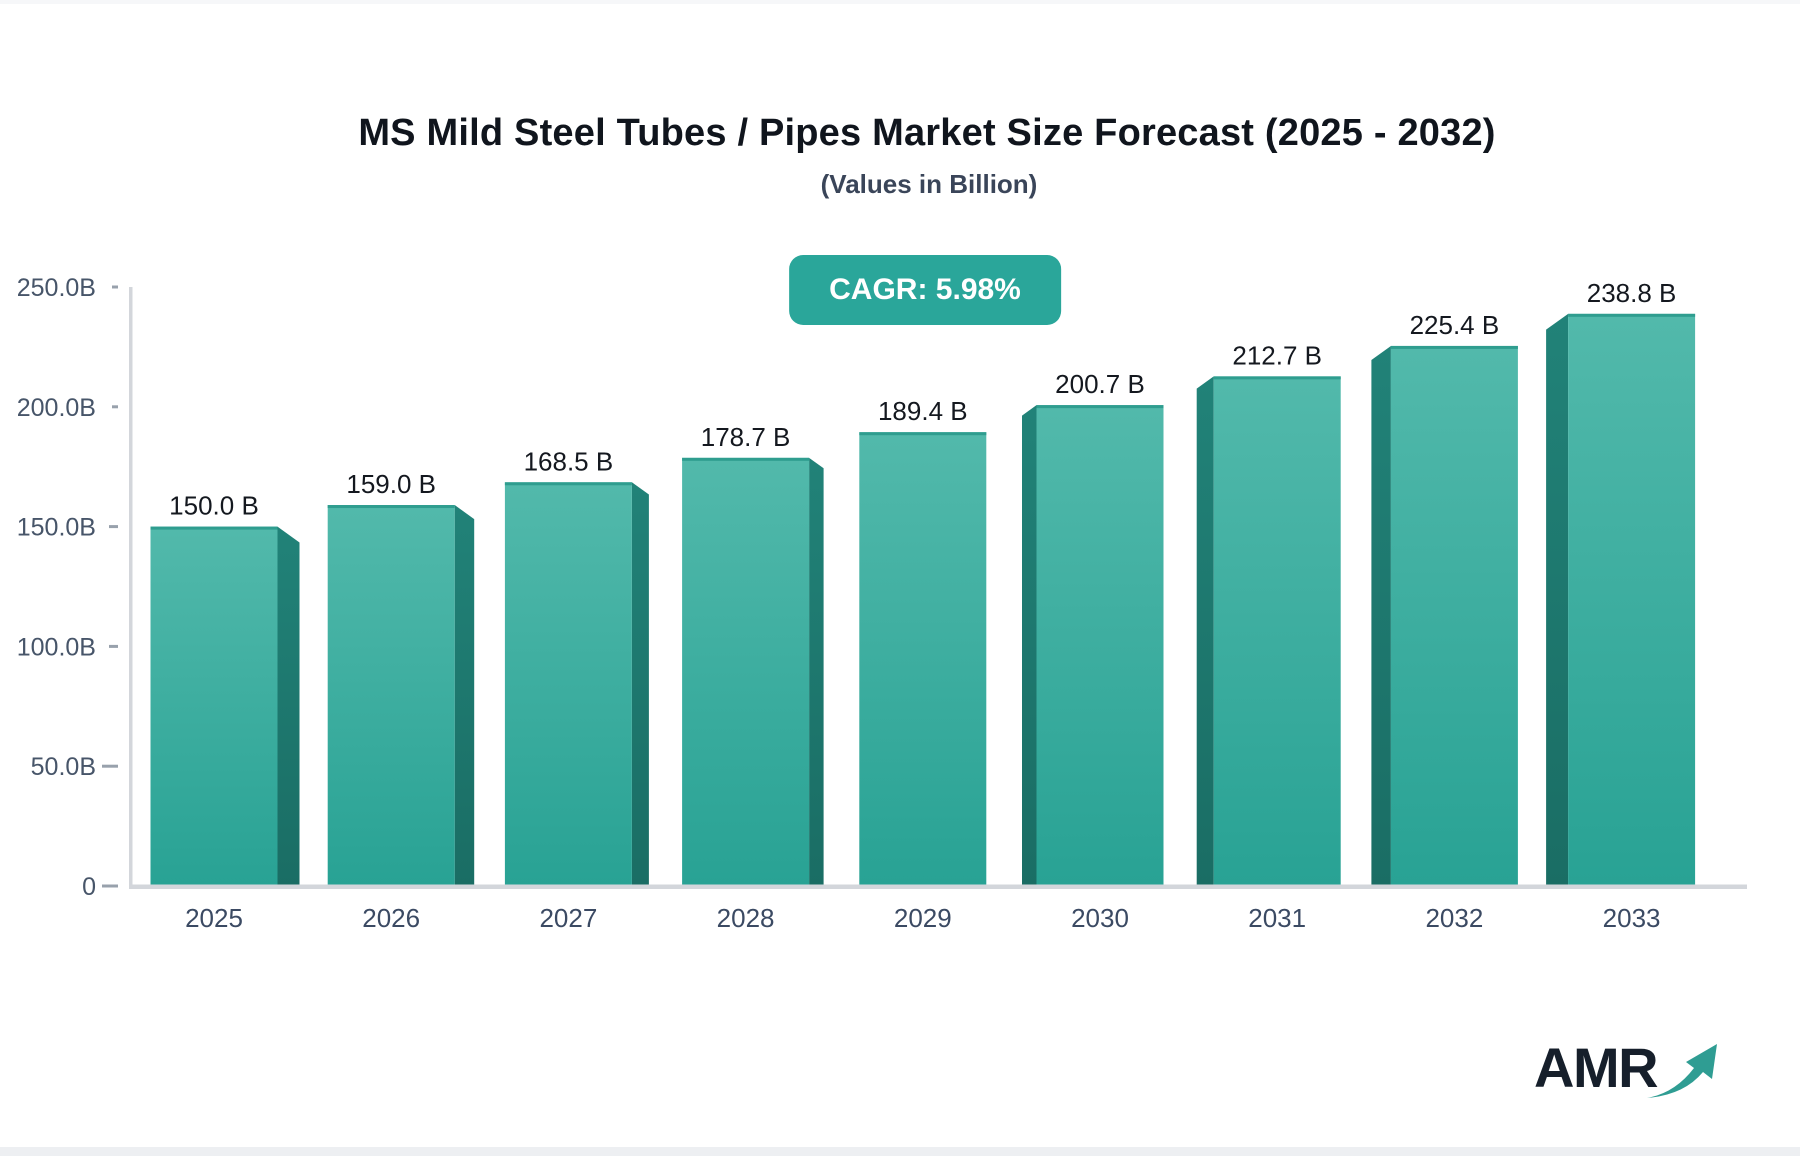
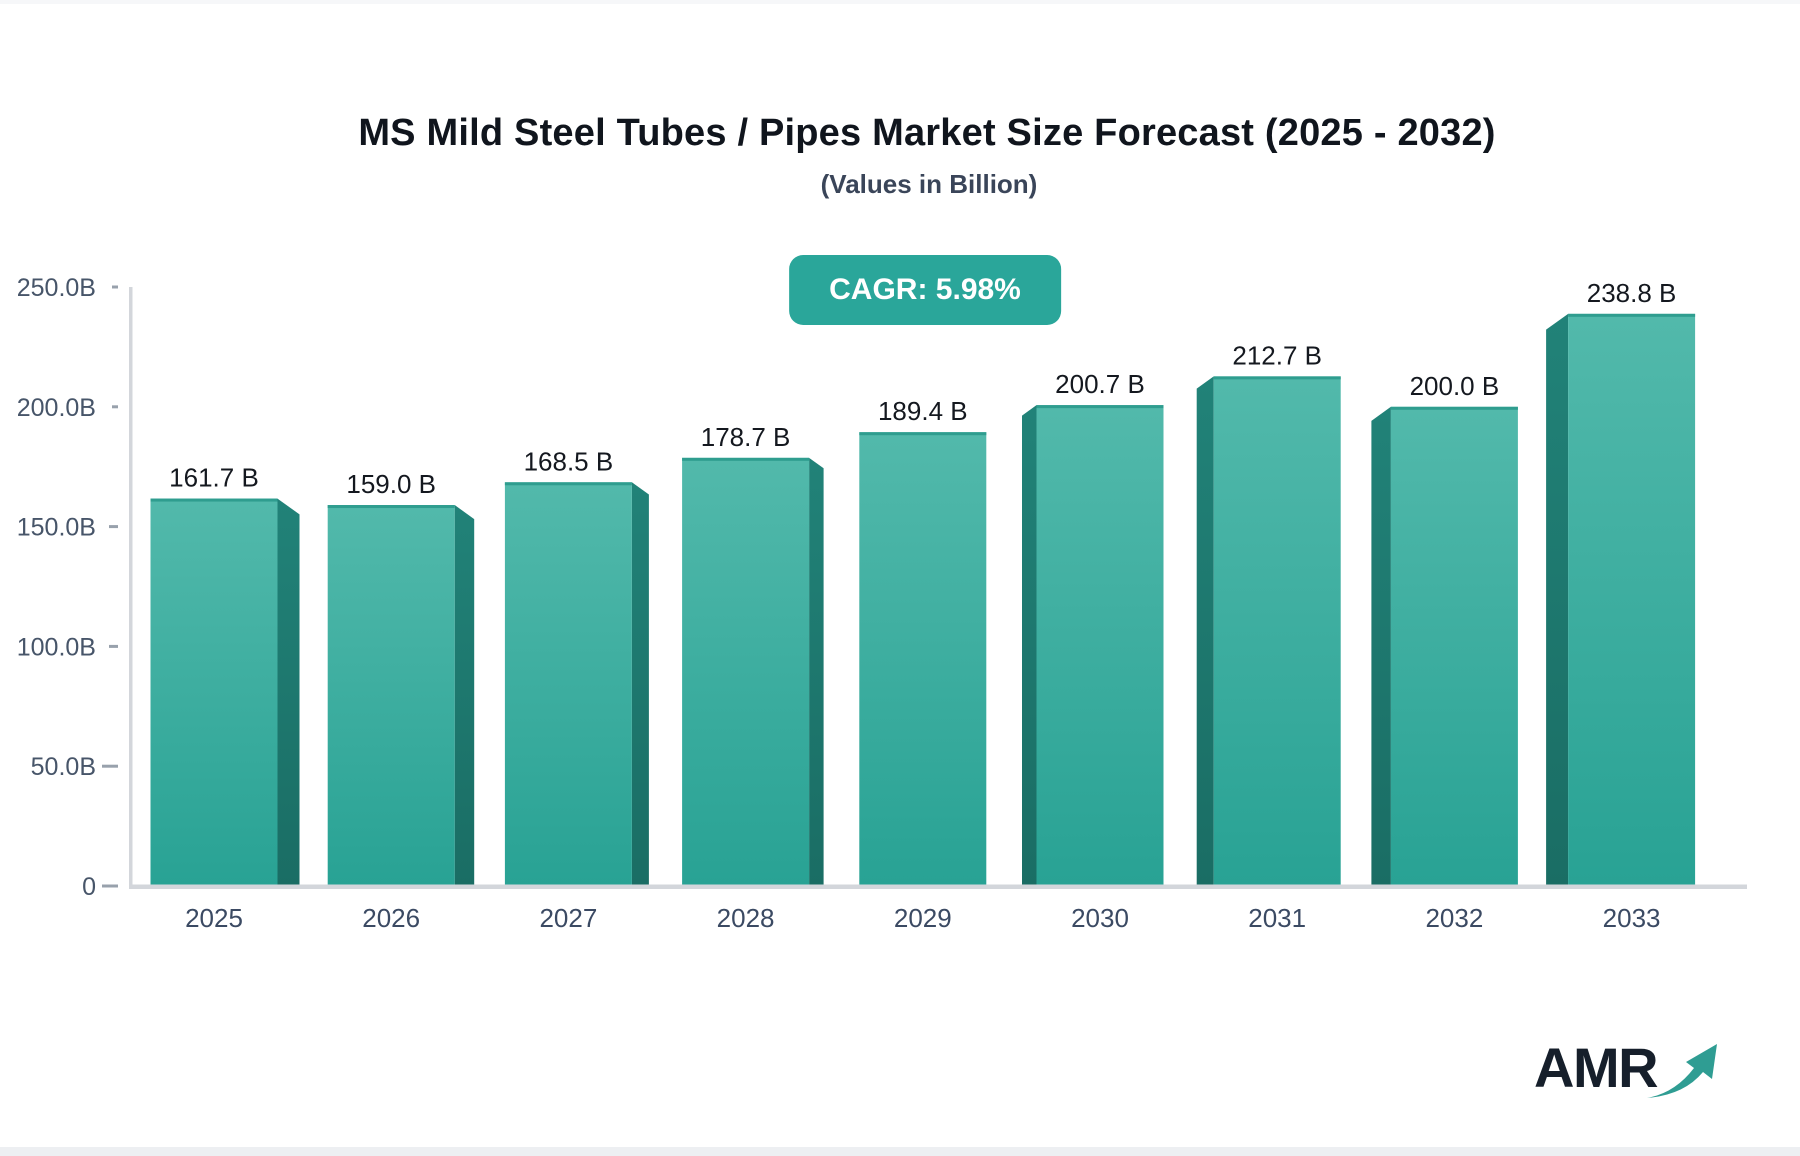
2025: 150.0 -> 161.7
2032: 225.4 -> 200.0
